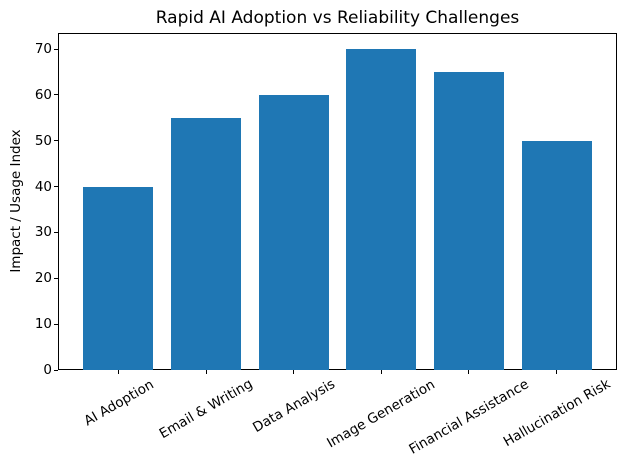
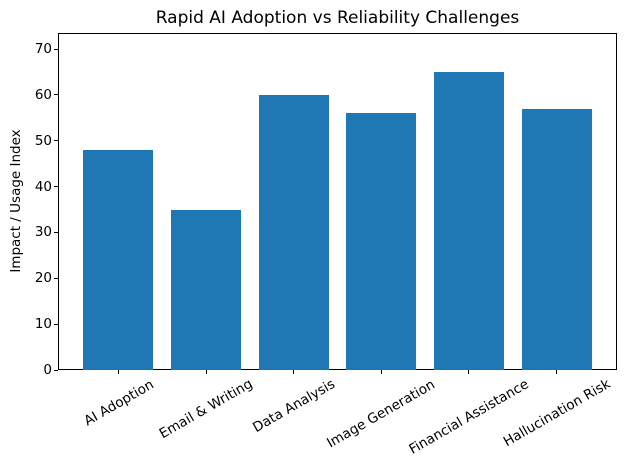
AI Adoption: 40 -> 48
Email & Writing: 55 -> 35
Image Generation: 70 -> 56
Hallucination Risk: 50 -> 57
